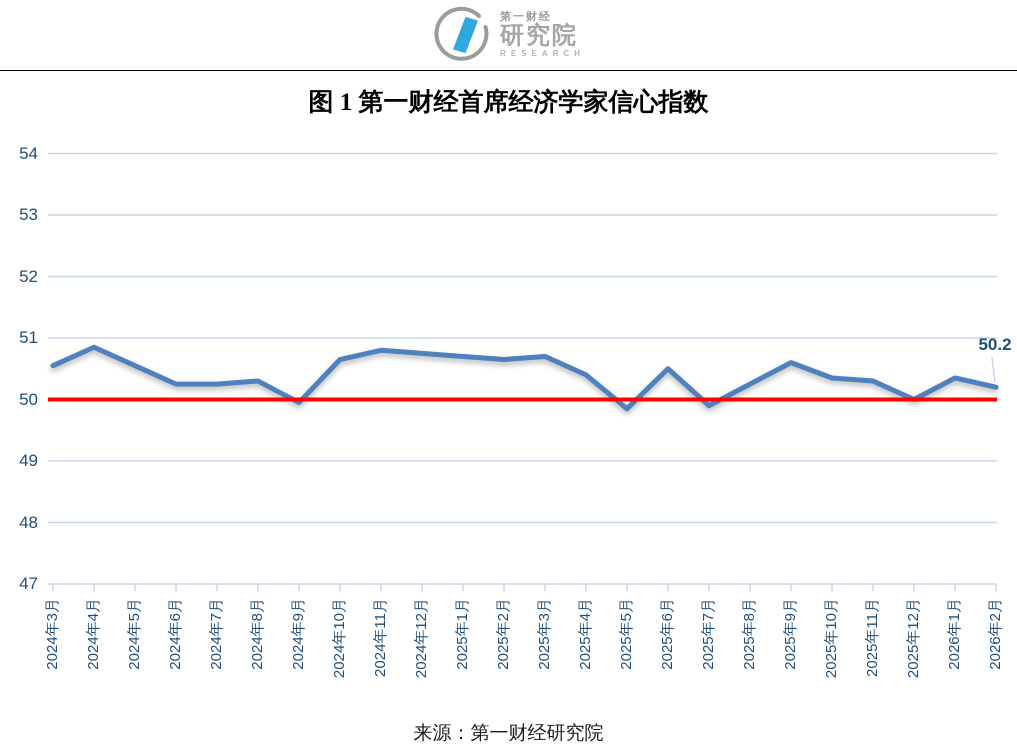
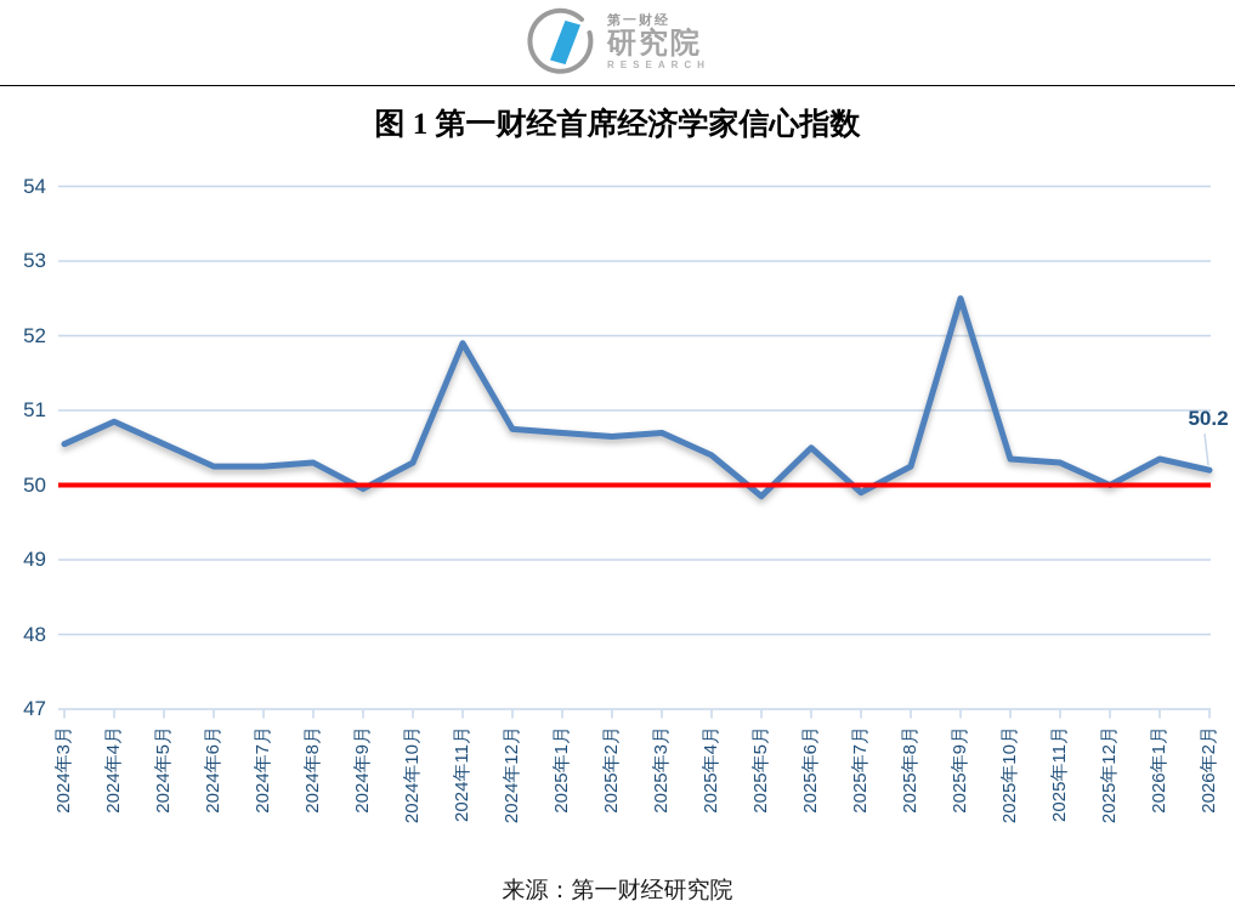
2024年10月: 50.6 -> 50.3
2024年11月: 50.8 -> 51.9
2025年9月: 50.6 -> 52.5
